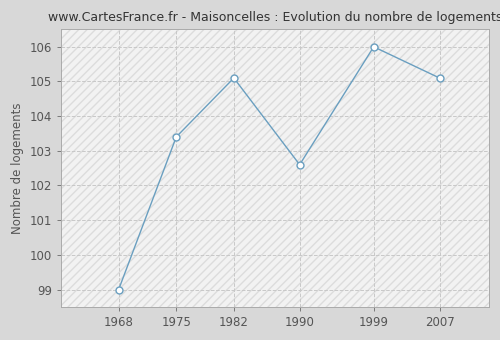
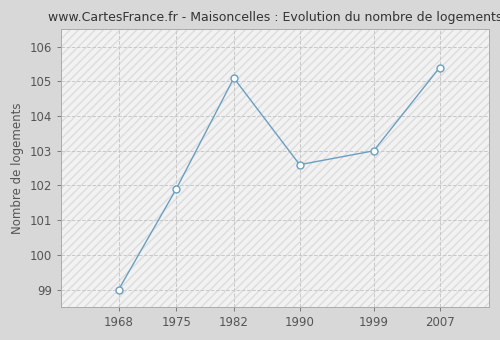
1975: 103.4 -> 101.9
1999: 106.0 -> 103.0
2007: 105.1 -> 105.4
